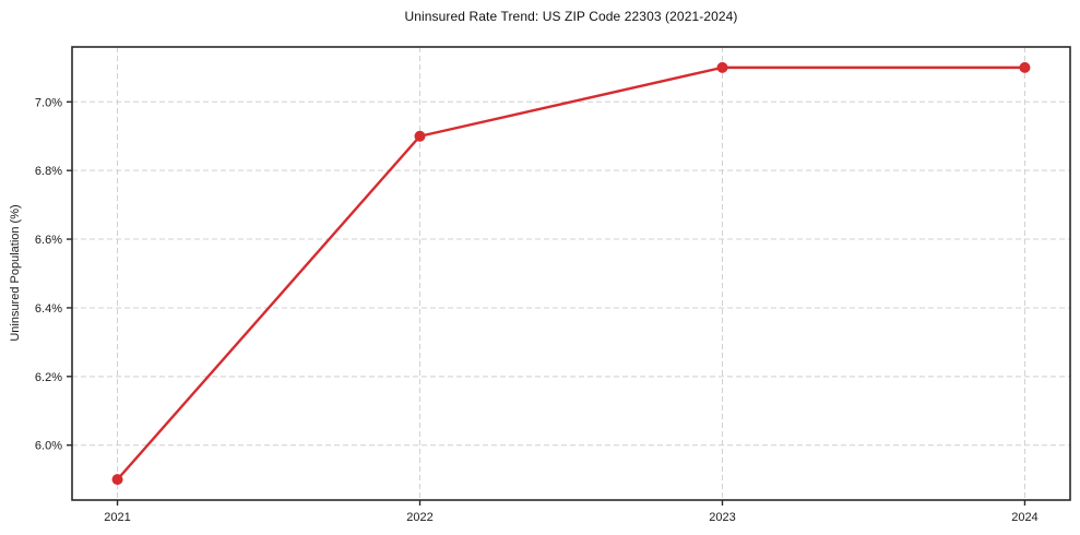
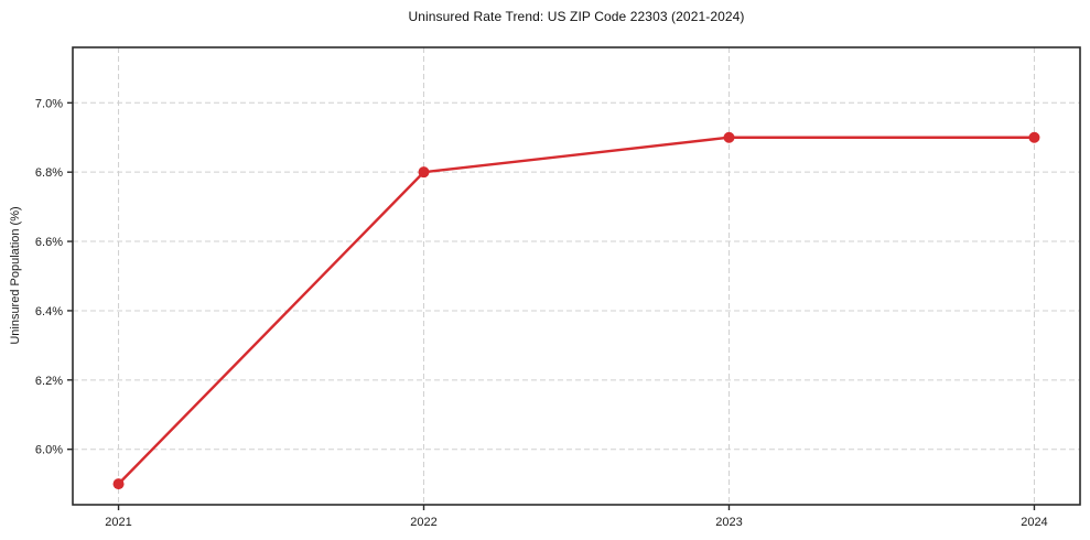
2022: 6.9% -> 6.8%
2023: 7.1% -> 6.9%
2024: 7.1% -> 6.9%
